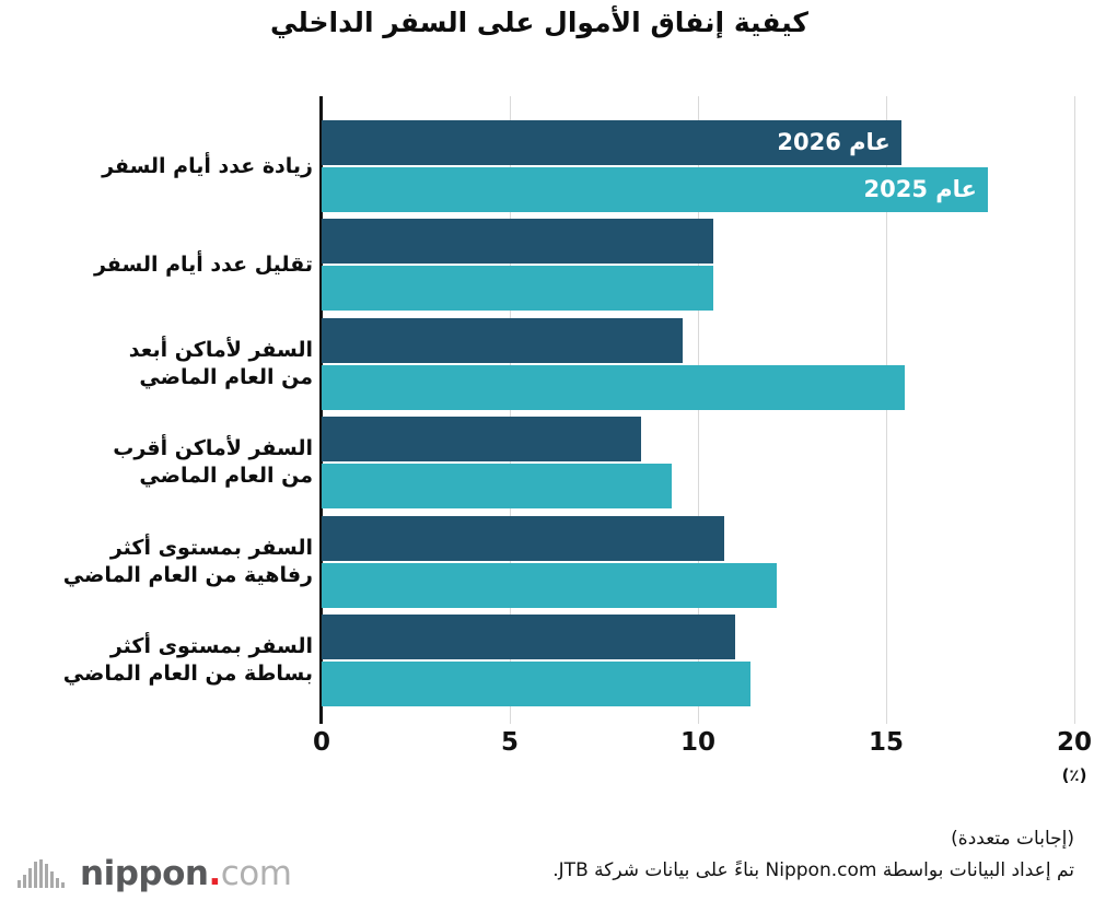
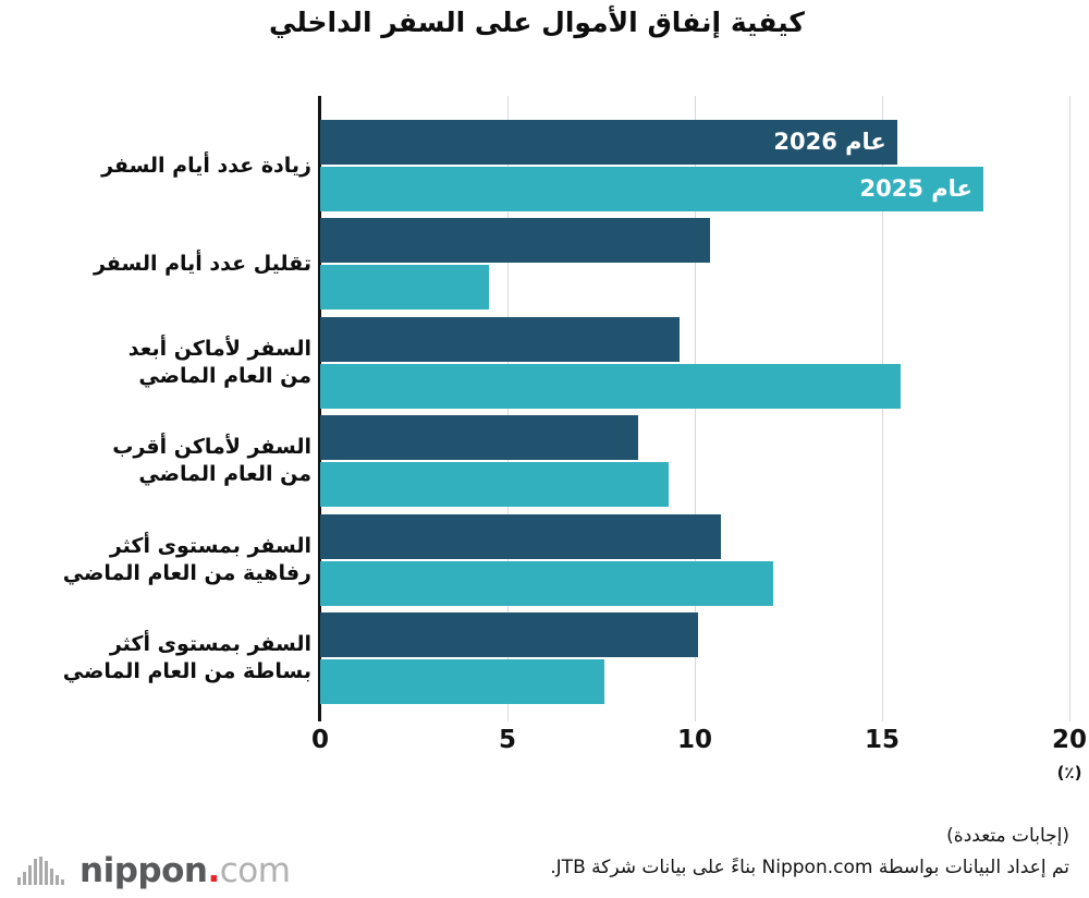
عام 2025/تقليل عدد أيام السفر: 10.4 -> 4.5
عام 2026/السفر بمستوى أكثر بساطة من العام الماضي: 11.0 -> 10.1
عام 2025/السفر بمستوى أكثر بساطة من العام الماضي: 11.4 -> 7.6
